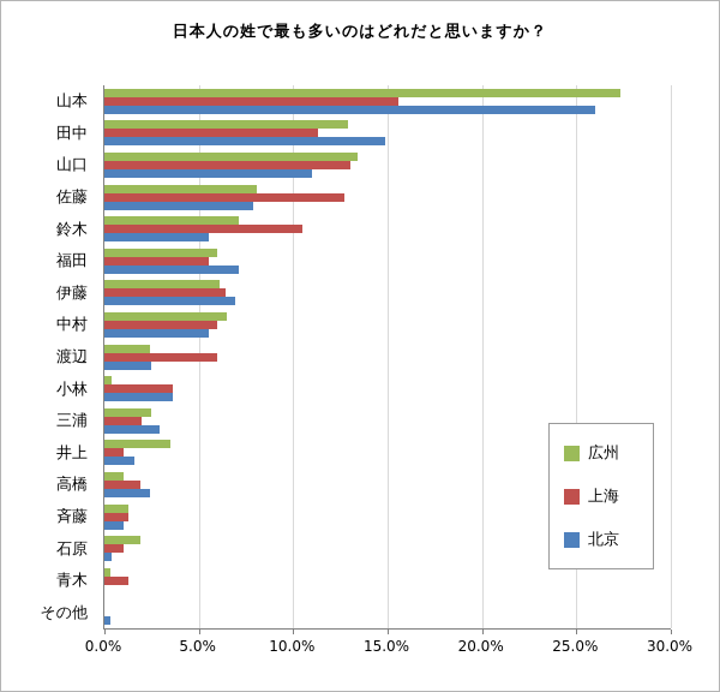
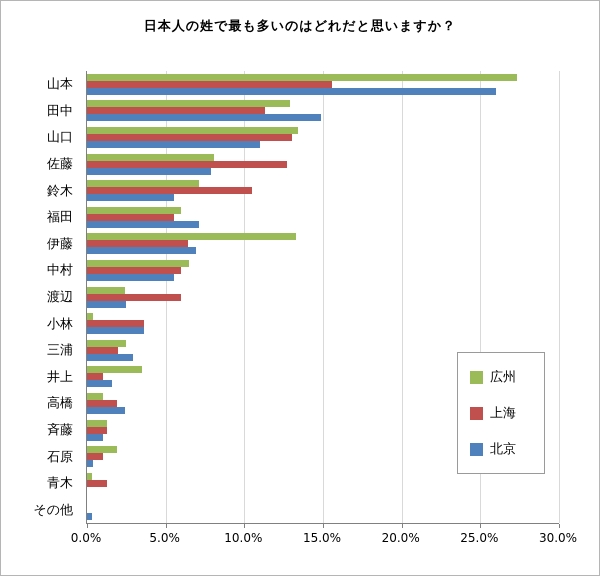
広州/伊藤: 6.1% -> 13.3%
